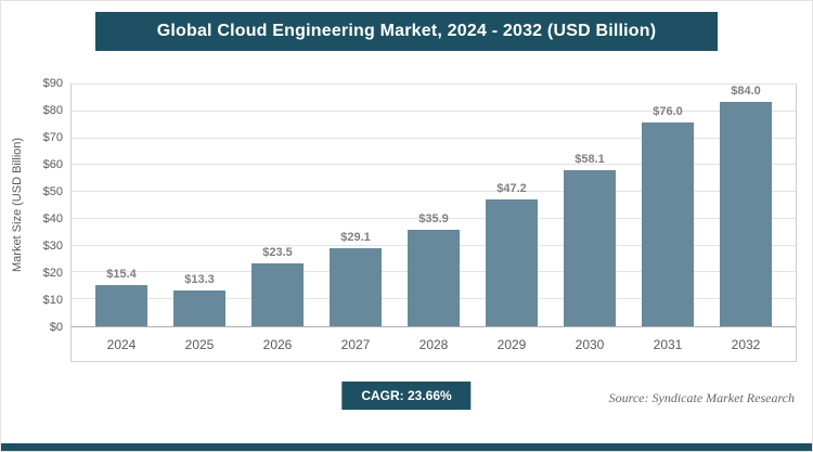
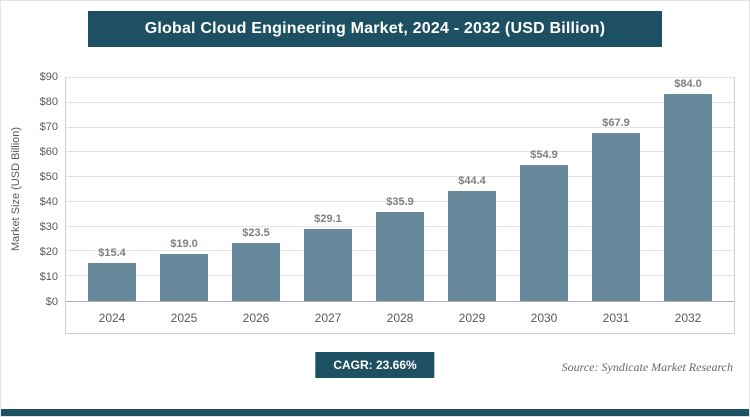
2025: $13.3 -> $19.0
2029: $47.2 -> $44.4
2030: $58.1 -> $54.9
2031: $76.0 -> $67.9
